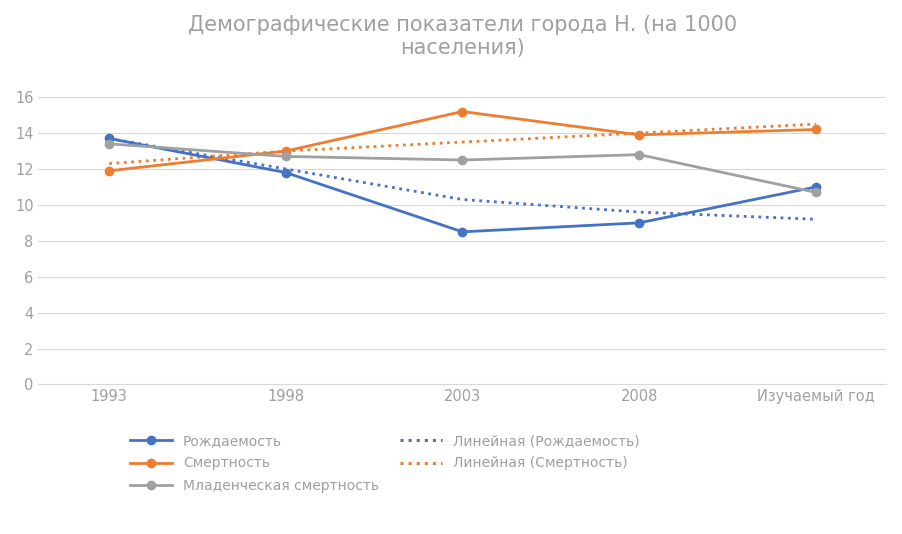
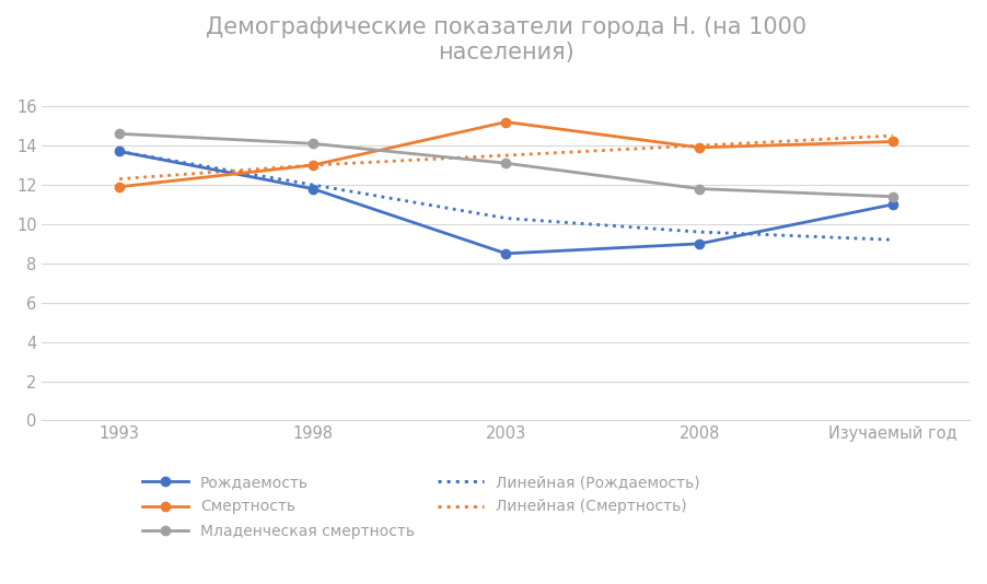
Младенческая смертность/1993: 13.4 -> 14.6
Младенческая смертность/1998: 12.7 -> 14.1
Младенческая смертность/2003: 12.5 -> 13.1
Младенческая смертность/2008: 12.8 -> 11.8
Младенческая смертность/Изучаемый год: 10.7 -> 11.4
